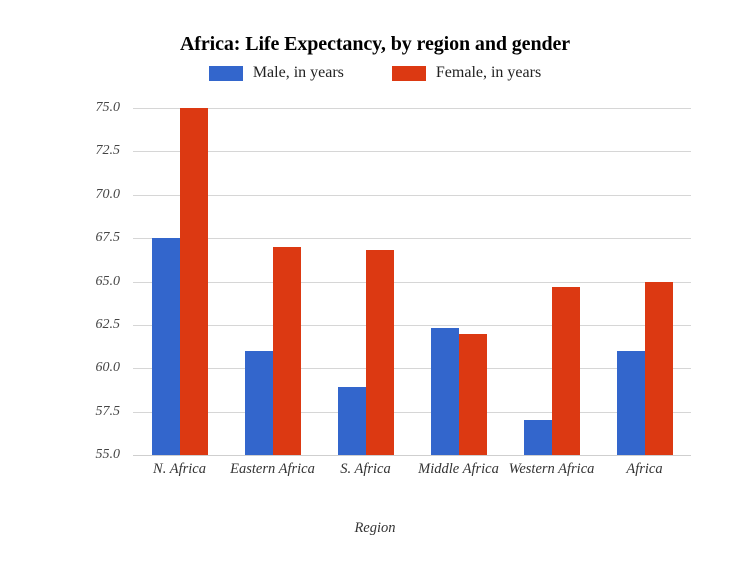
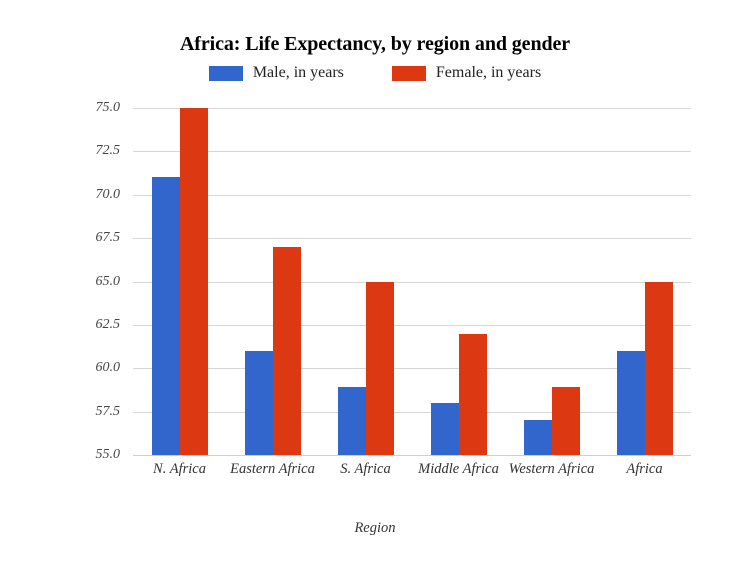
Male, in years/N. Africa: 67.5 -> 71.0
Female, in years/S. Africa: 66.8 -> 65.0
Male, in years/Middle Africa: 62.3 -> 58.0
Female, in years/Western Africa: 64.7 -> 58.9
